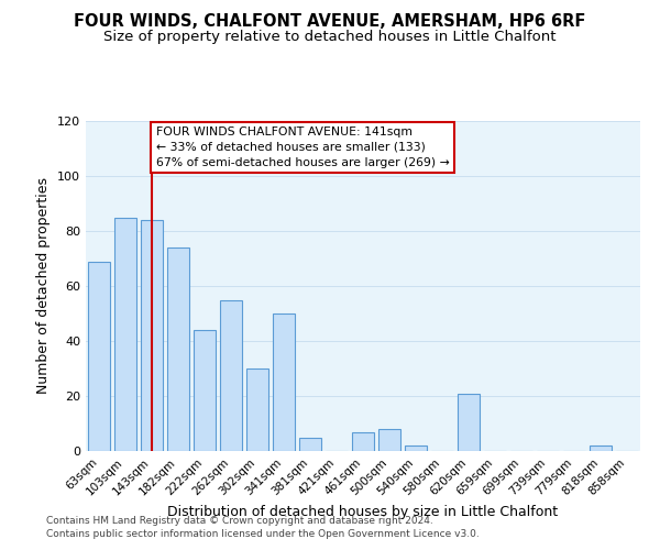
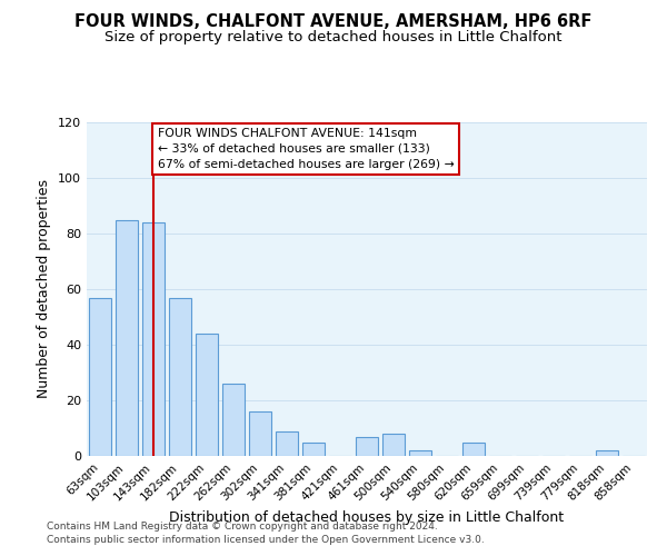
63sqm: 69 -> 57
182sqm: 74 -> 57
262sqm: 55 -> 26
302sqm: 30 -> 16
341sqm: 50 -> 9
620sqm: 21 -> 5
